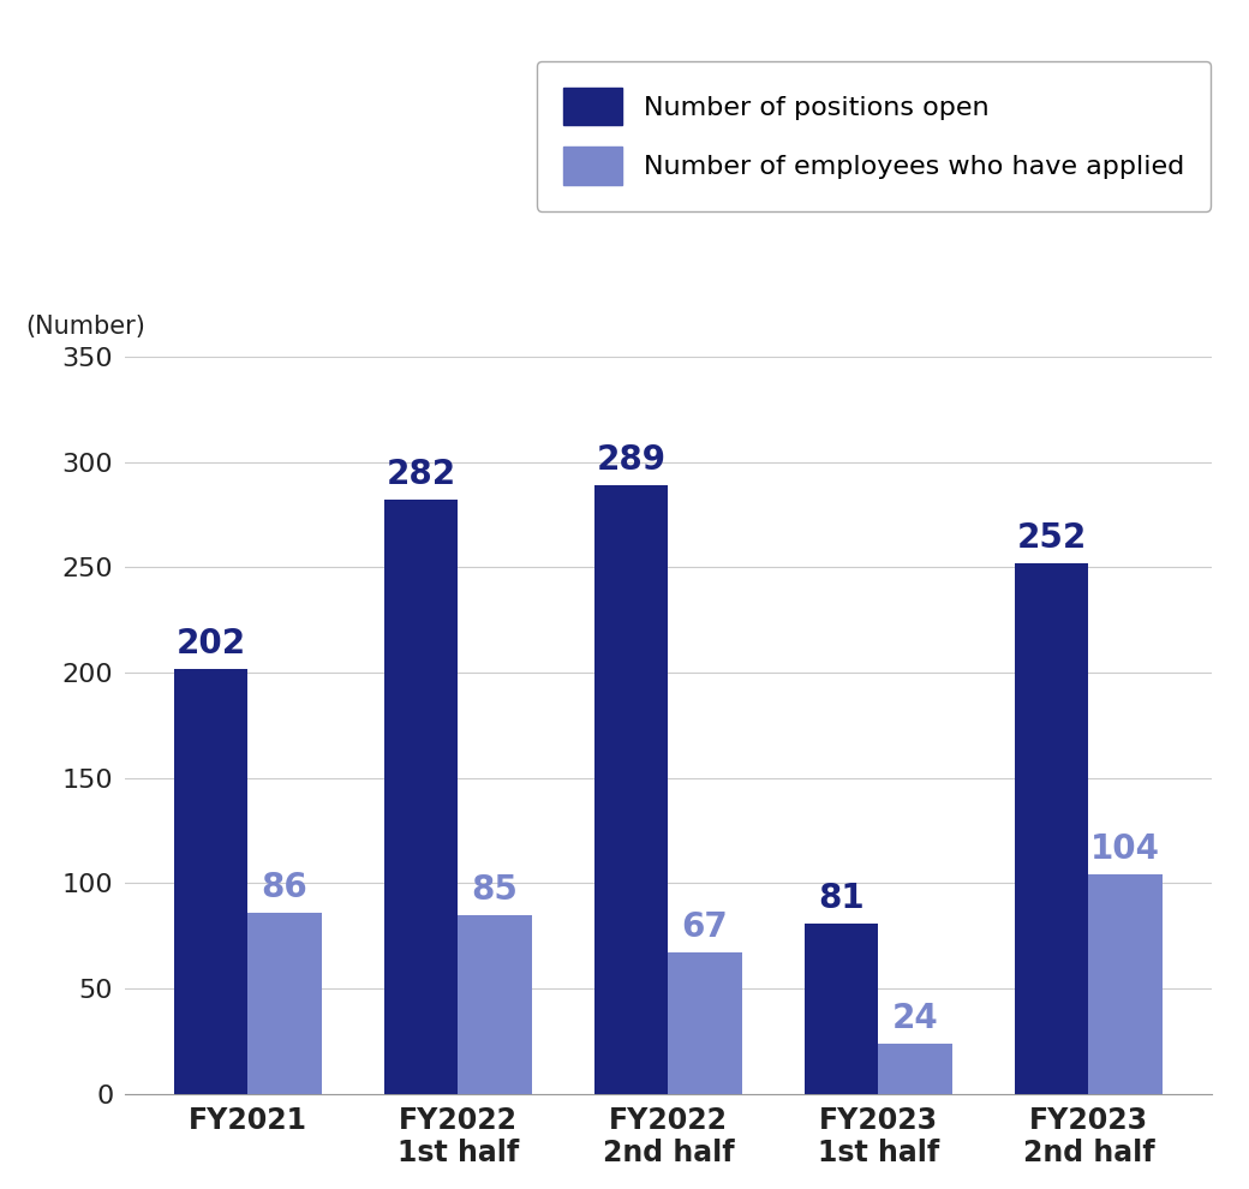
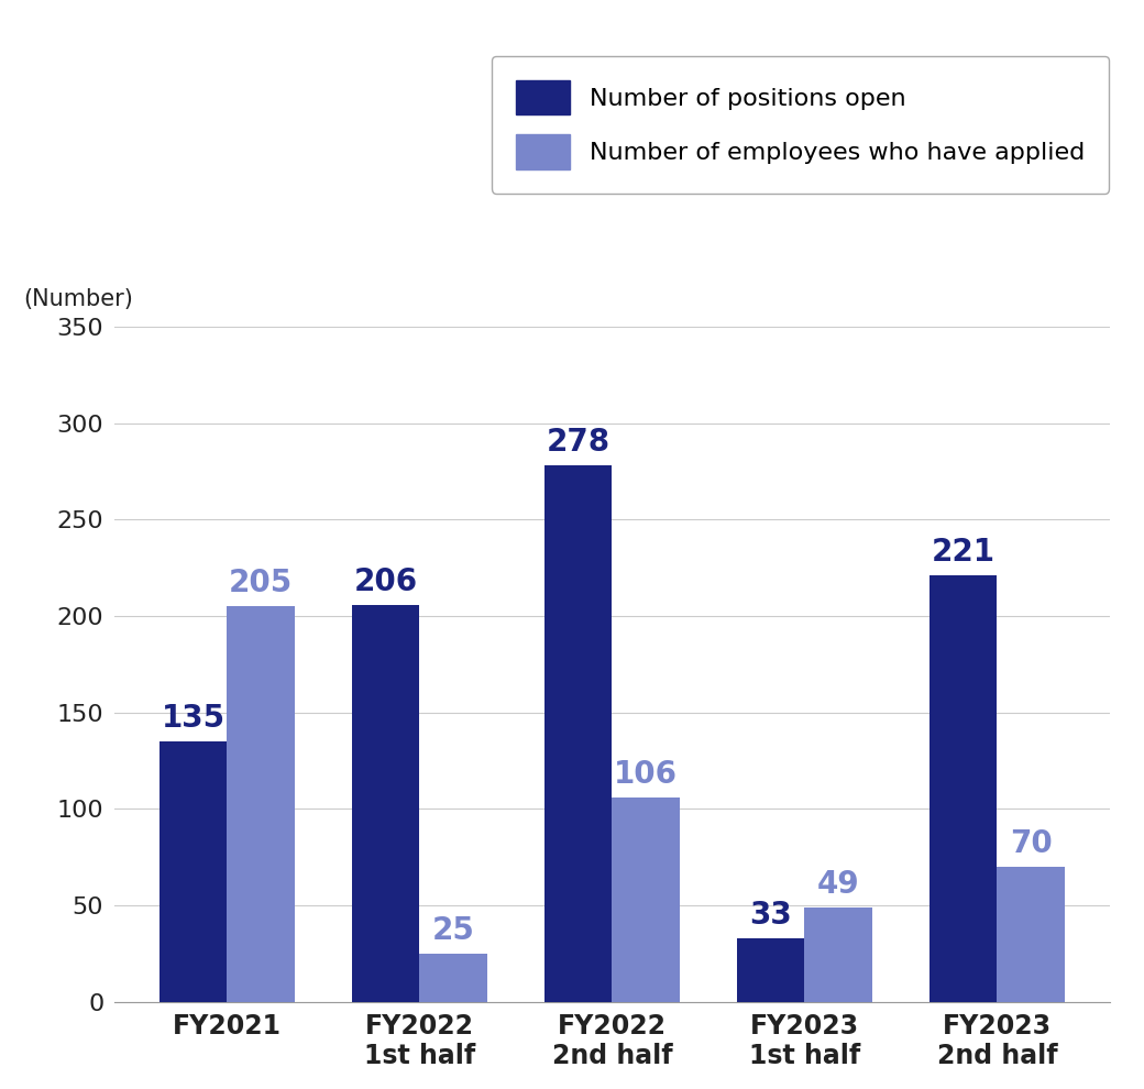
Number of positions open/FY2021: 202 -> 135
Number of employees who have applied/FY2021: 86 -> 205
Number of positions open/FY2022 1st half: 282 -> 206
Number of employees who have applied/FY2022 1st half: 85 -> 25
Number of positions open/FY2022 2nd half: 289 -> 278
Number of employees who have applied/FY2022 2nd half: 67 -> 106
Number of positions open/FY2023 1st half: 81 -> 33
Number of employees who have applied/FY2023 1st half: 24 -> 49
Number of positions open/FY2023 2nd half: 252 -> 221
Number of employees who have applied/FY2023 2nd half: 104 -> 70
